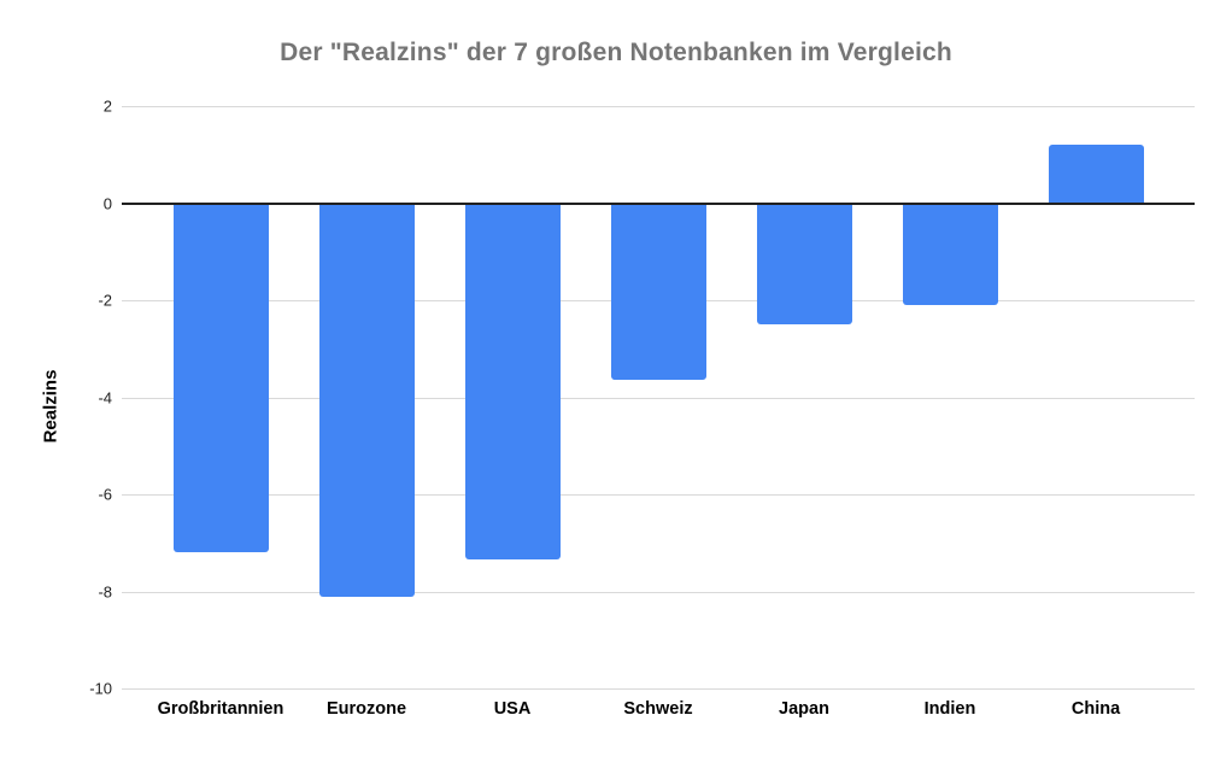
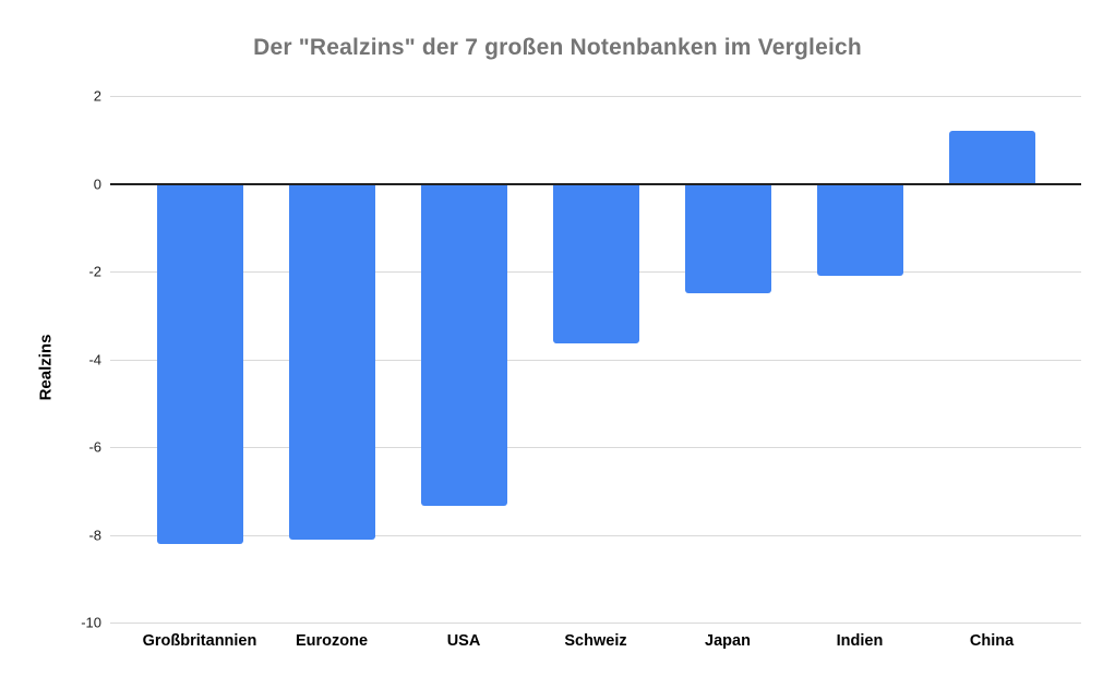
Großbritannien: -7.2 -> -8.2
